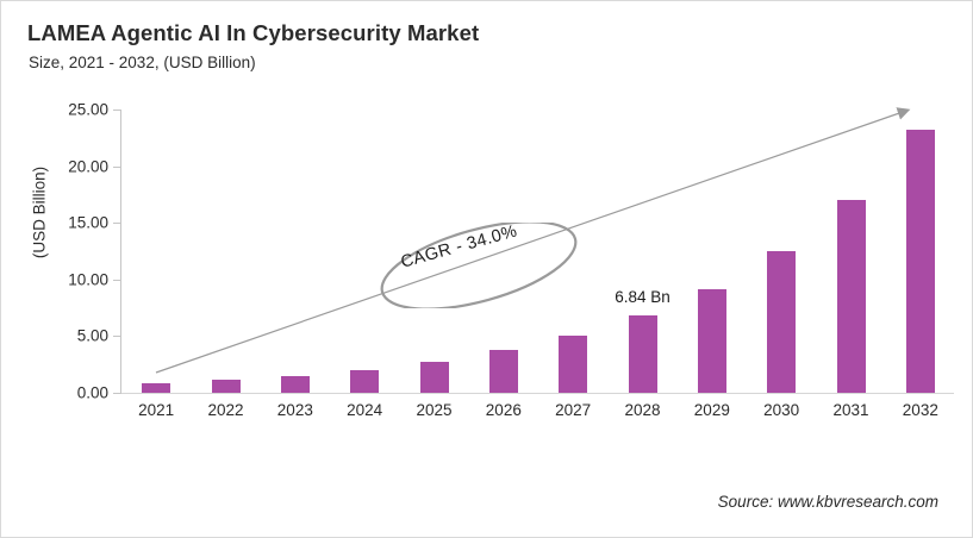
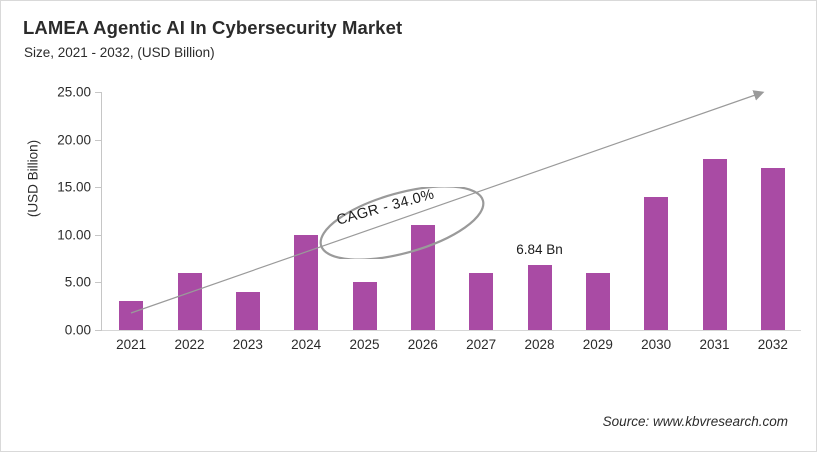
2021: 1 -> 3
2022: 1 -> 6
2023: 1 -> 4
2024: 2 -> 10
2025: 3 -> 5
2026: 4 -> 11
2027: 5 -> 6
2029: 9 -> 6
2030: 12 -> 14
2031: 17 -> 18
2032: 23 -> 17
